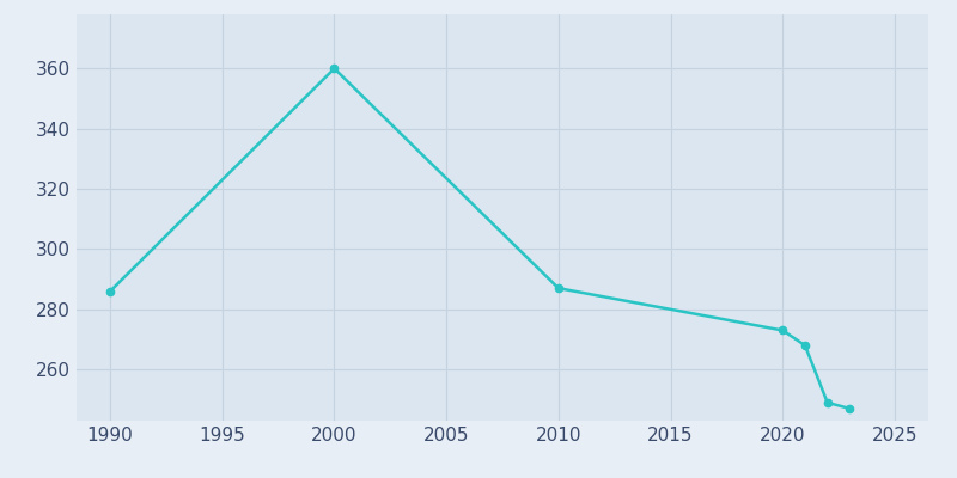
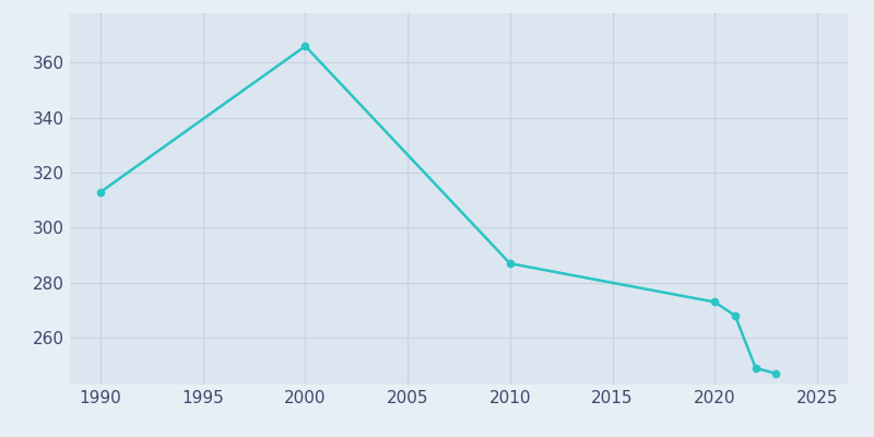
1990: 286 -> 313
2000: 360 -> 366
